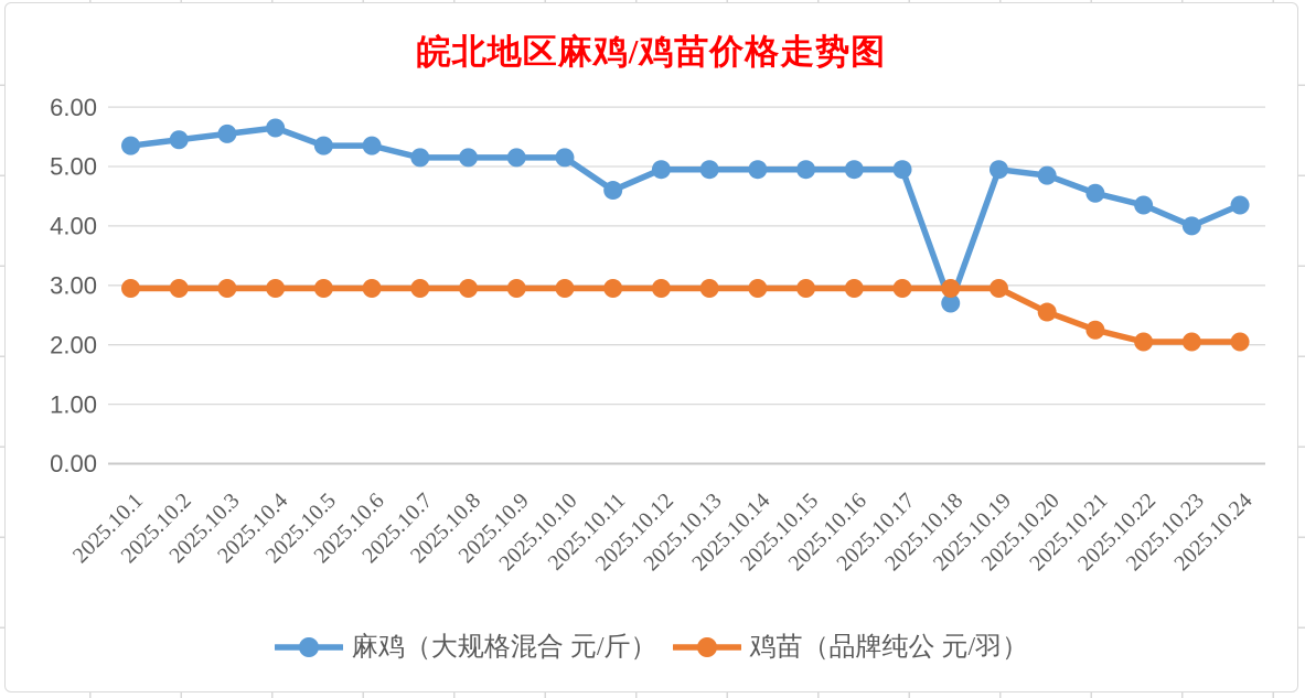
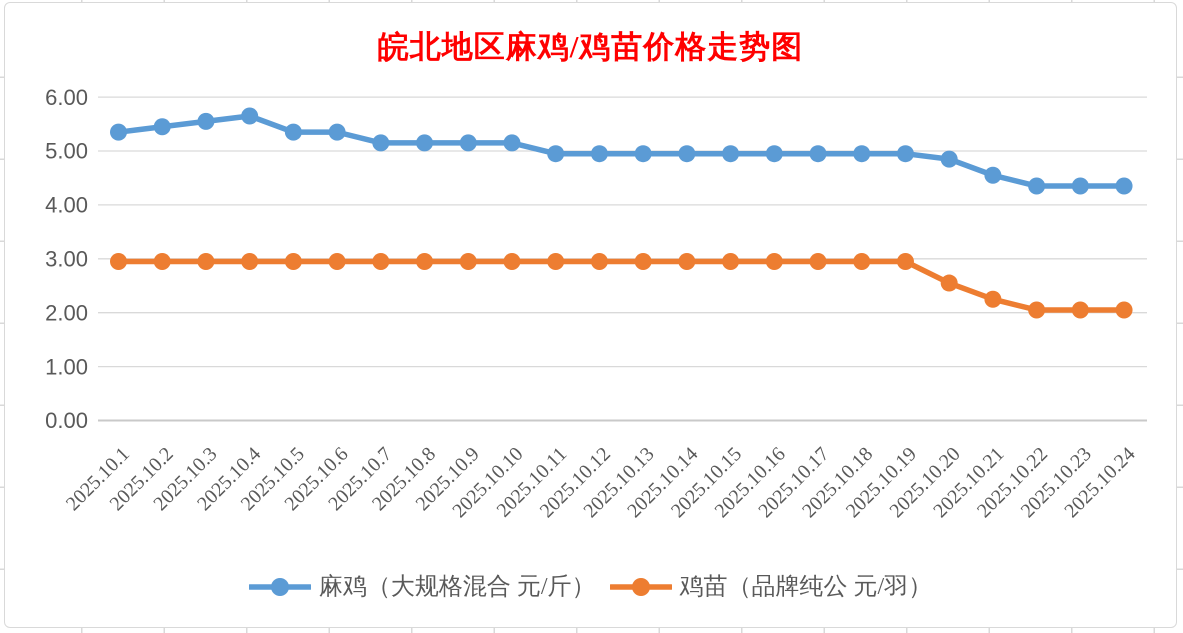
麻鸡（大规格混合 元/斤）/2025.10.11: 4.6 -> 5.0
麻鸡（大规格混合 元/斤）/2025.10.18: 2.7 -> 5.0
麻鸡（大规格混合 元/斤）/2025.10.23: 4.0 -> 4.3
